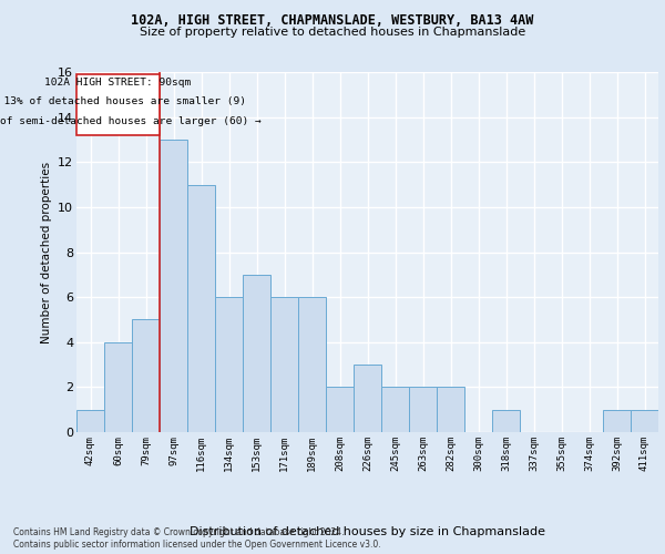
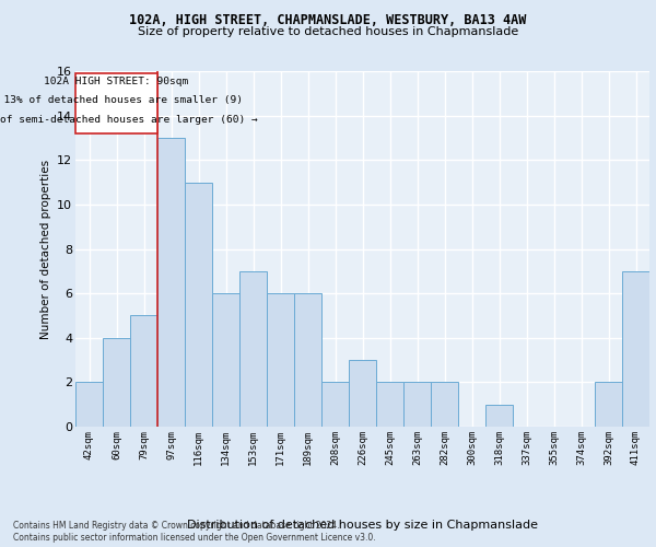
42sqm: 1 -> 2
392sqm: 1 -> 2
411sqm: 1 -> 7
